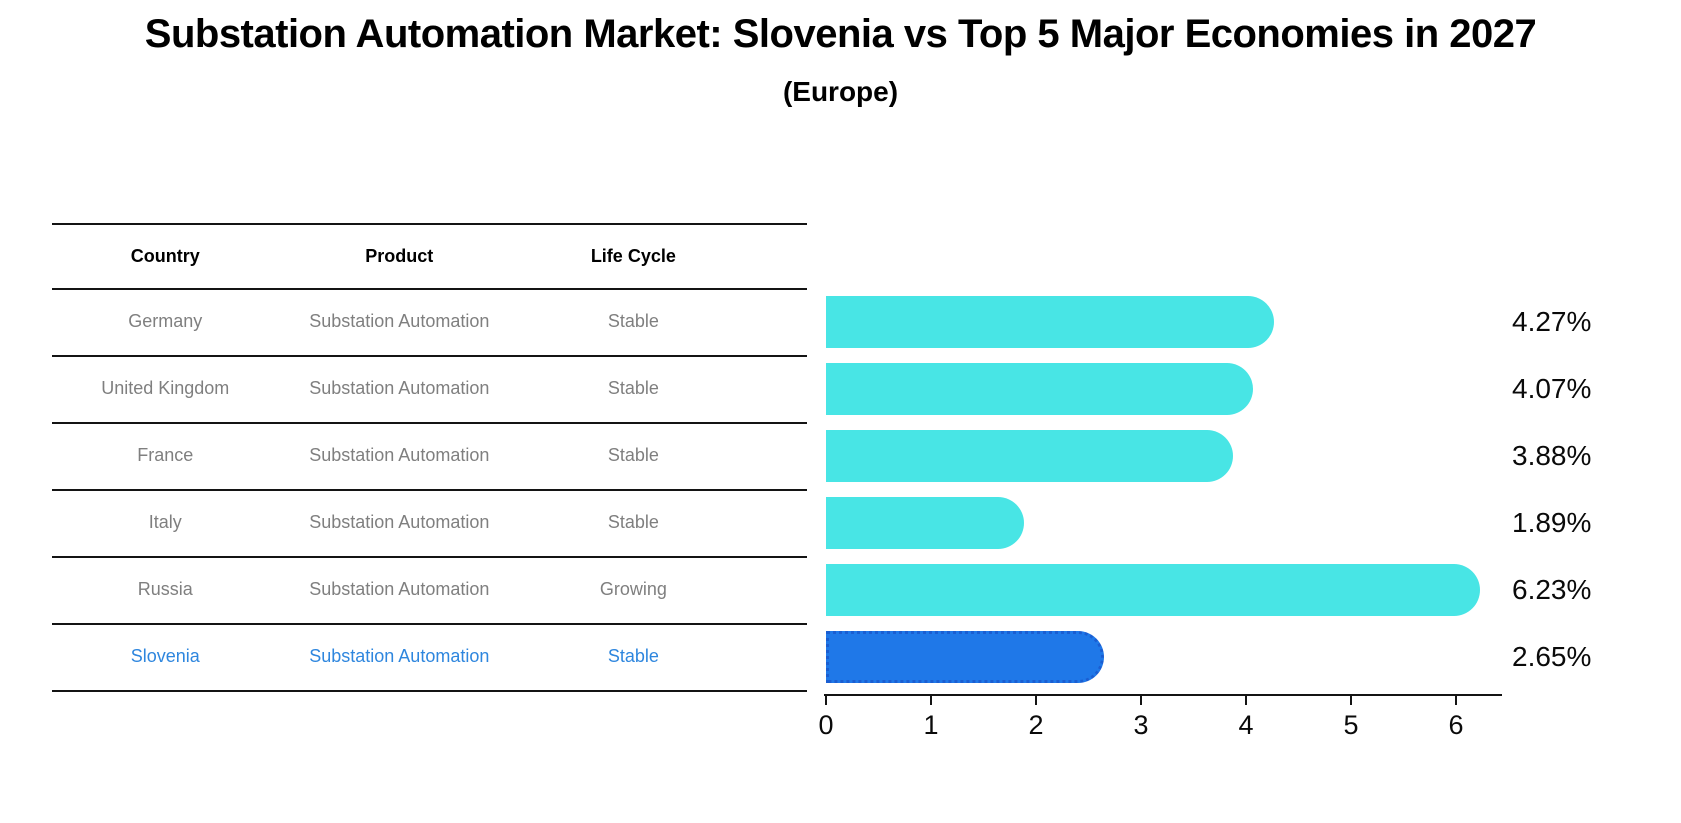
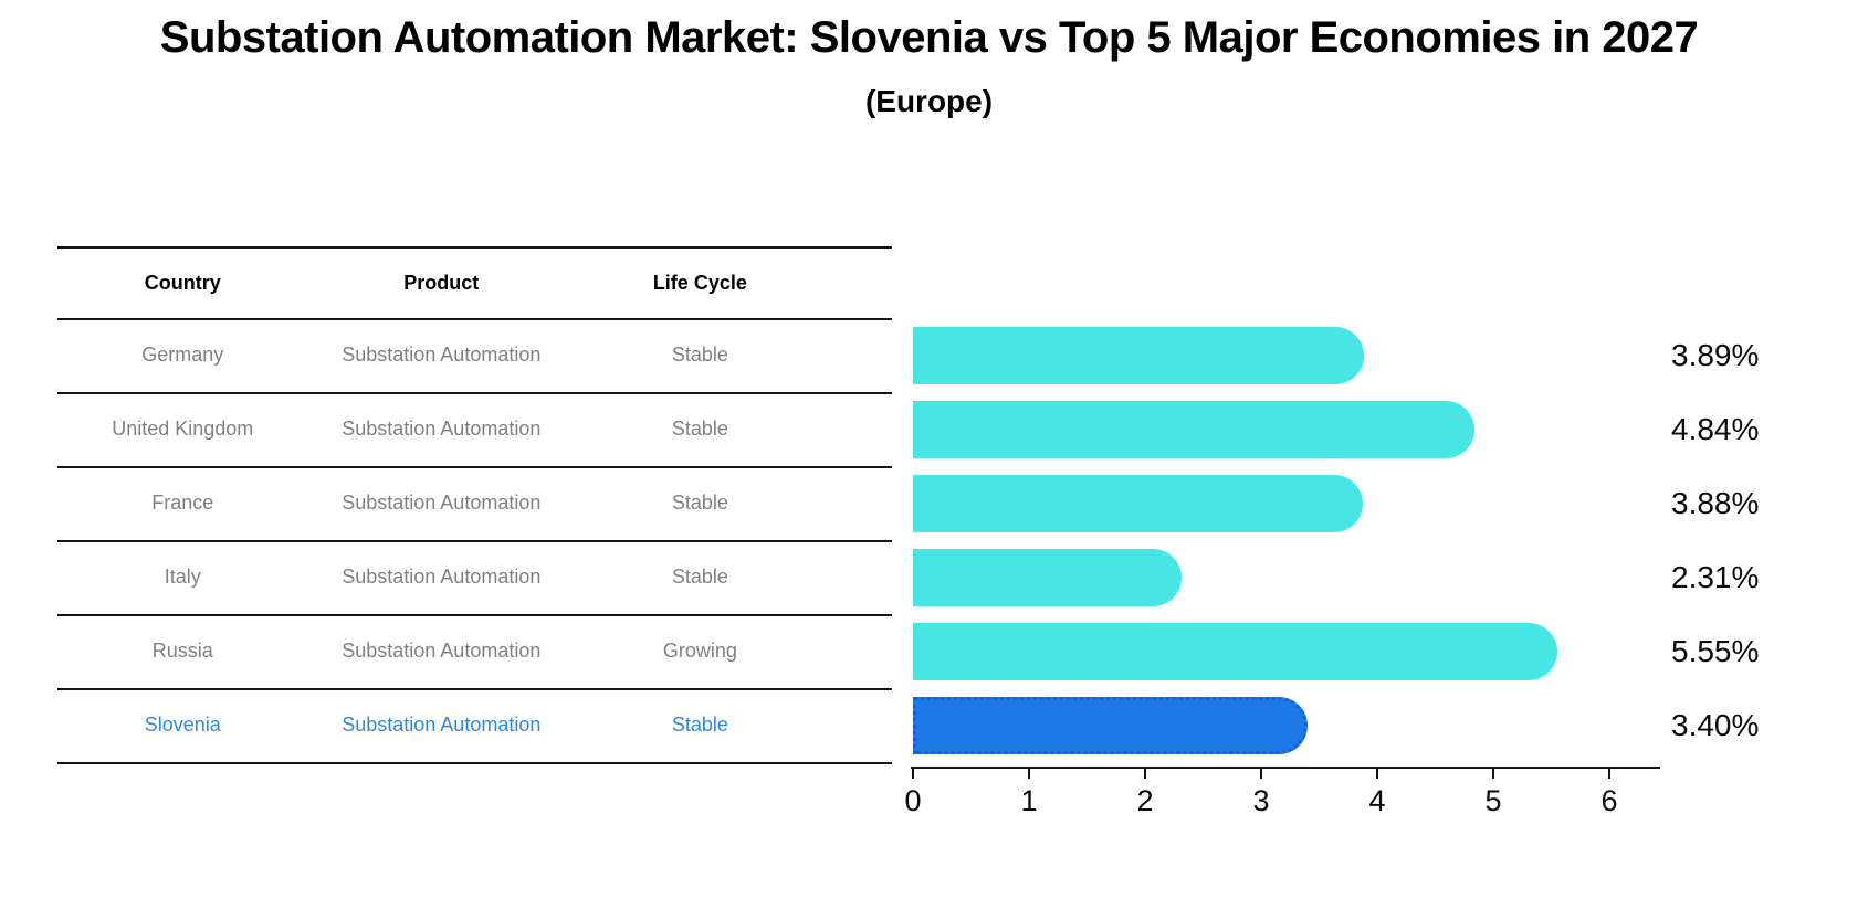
Germany: 4.27% -> 3.89%
United Kingdom: 4.07% -> 4.84%
Italy: 1.89% -> 2.31%
Russia: 6.23% -> 5.55%
Slovenia: 2.65% -> 3.40%
